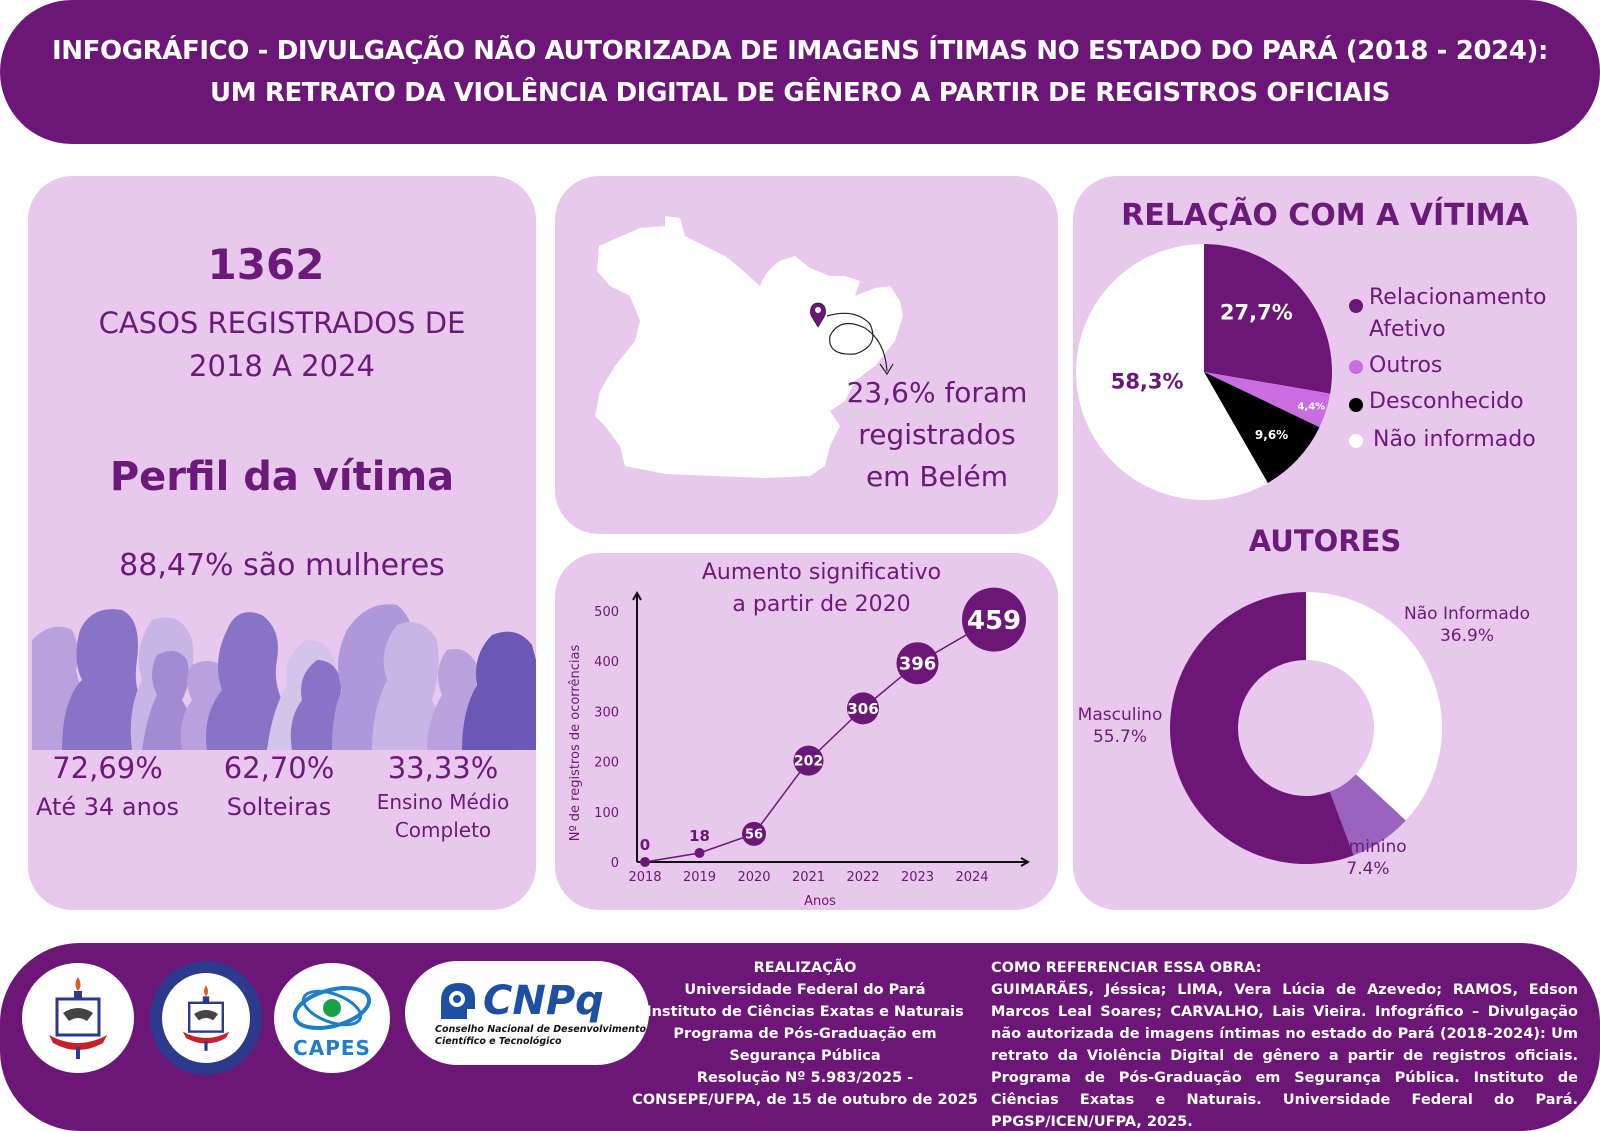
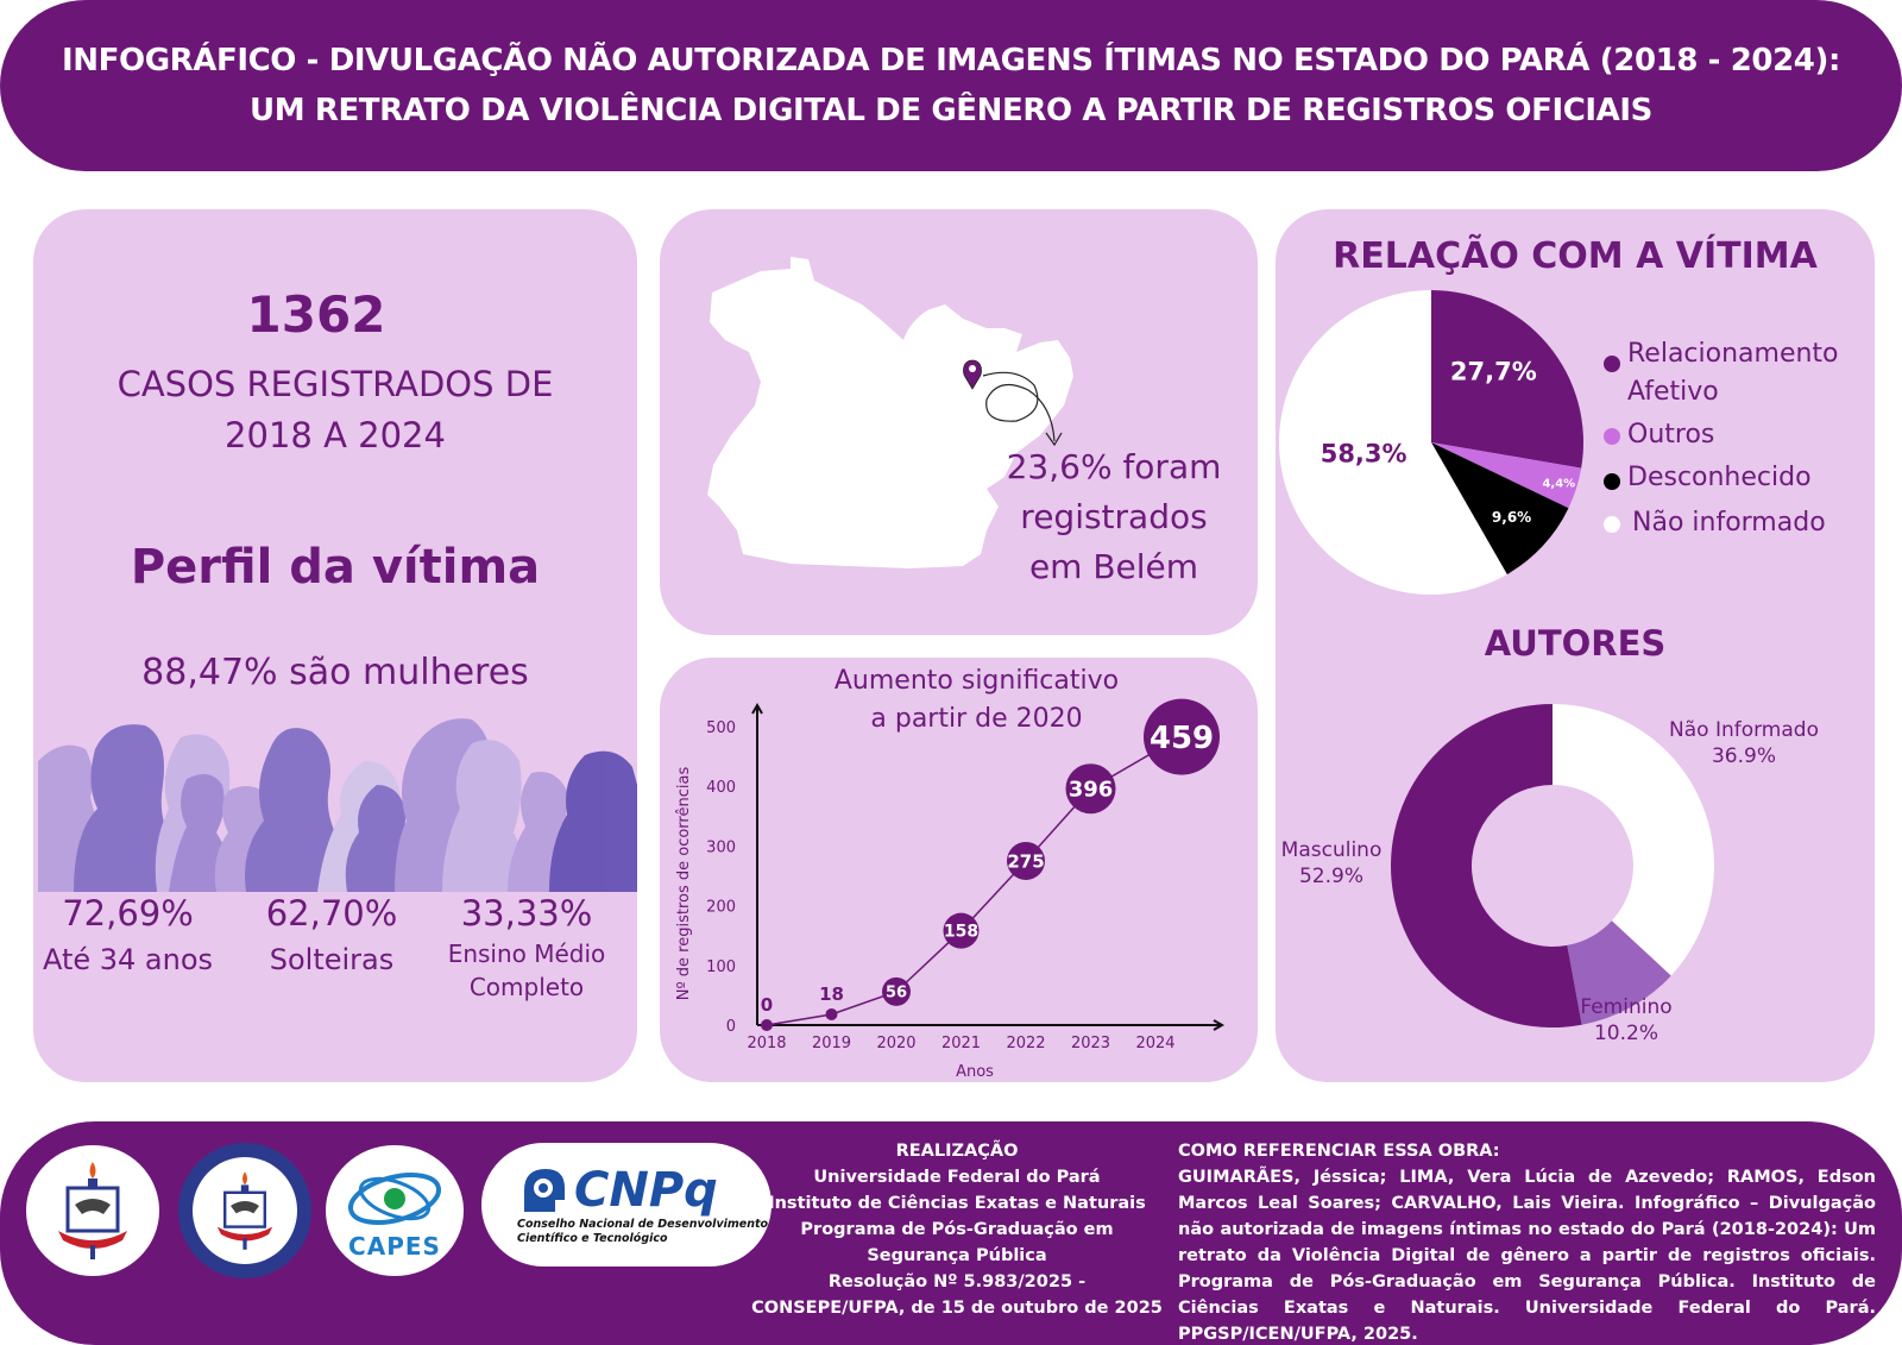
Aumento significativo a partir de 2020/2021: 202 -> 158
Aumento significativo a partir de 2020/2022: 306 -> 275
AUTORES/Feminino: 7.4% -> 10.2%
AUTORES/Masculino: 55.7% -> 52.9%
